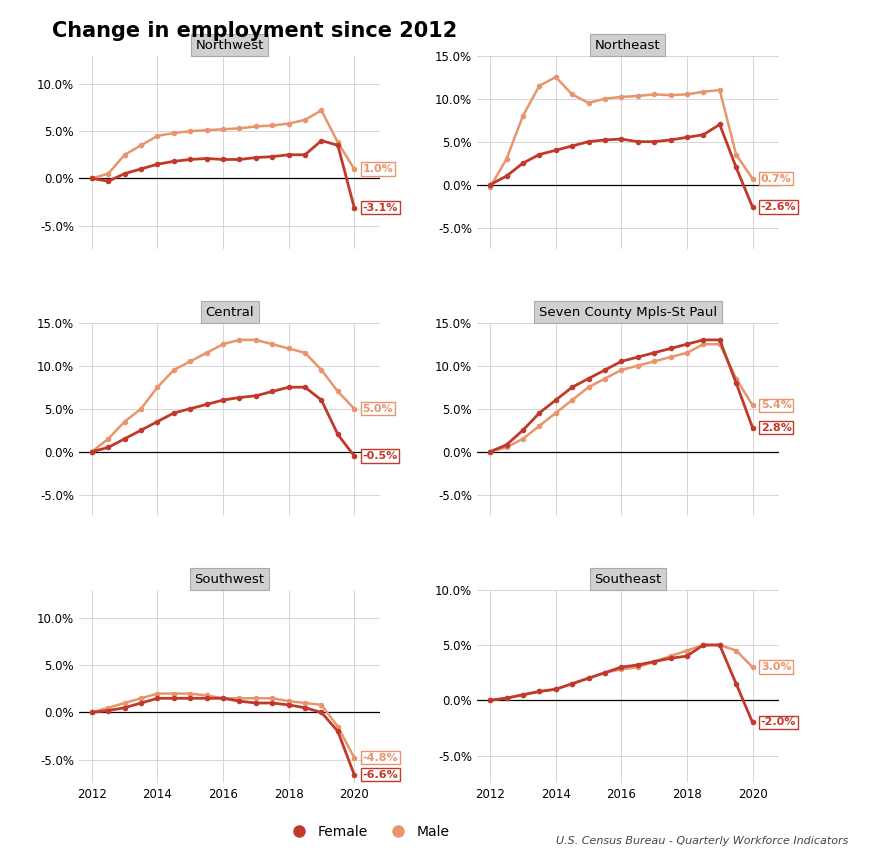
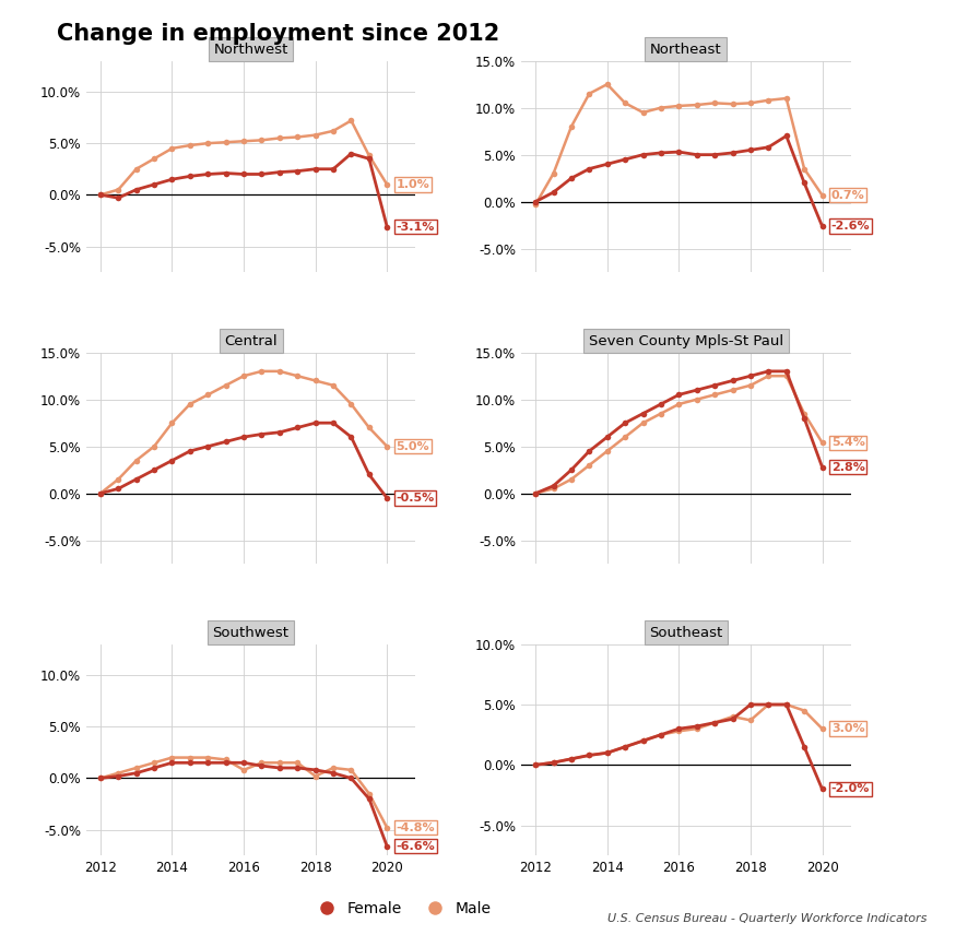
Southwest/Male/2016: 1.5% -> 0.8%
Southwest/Male/2018: 1.2% -> 0.2%
Southeast/Female/2018: 4.0% -> 5.0%
Southeast/Male/2018: 4.5% -> 3.7%
